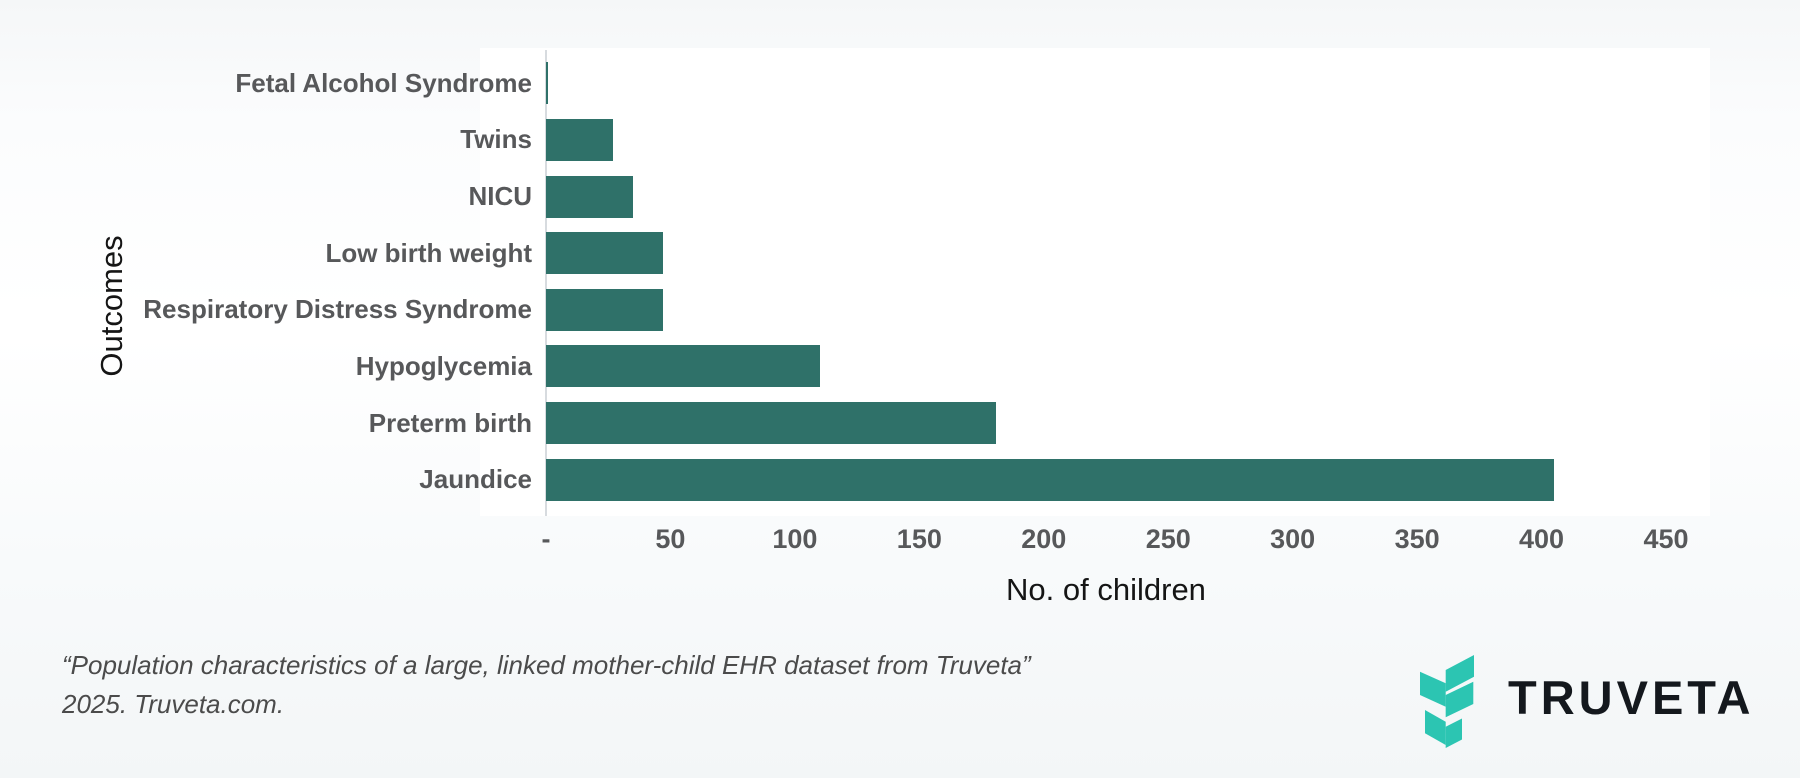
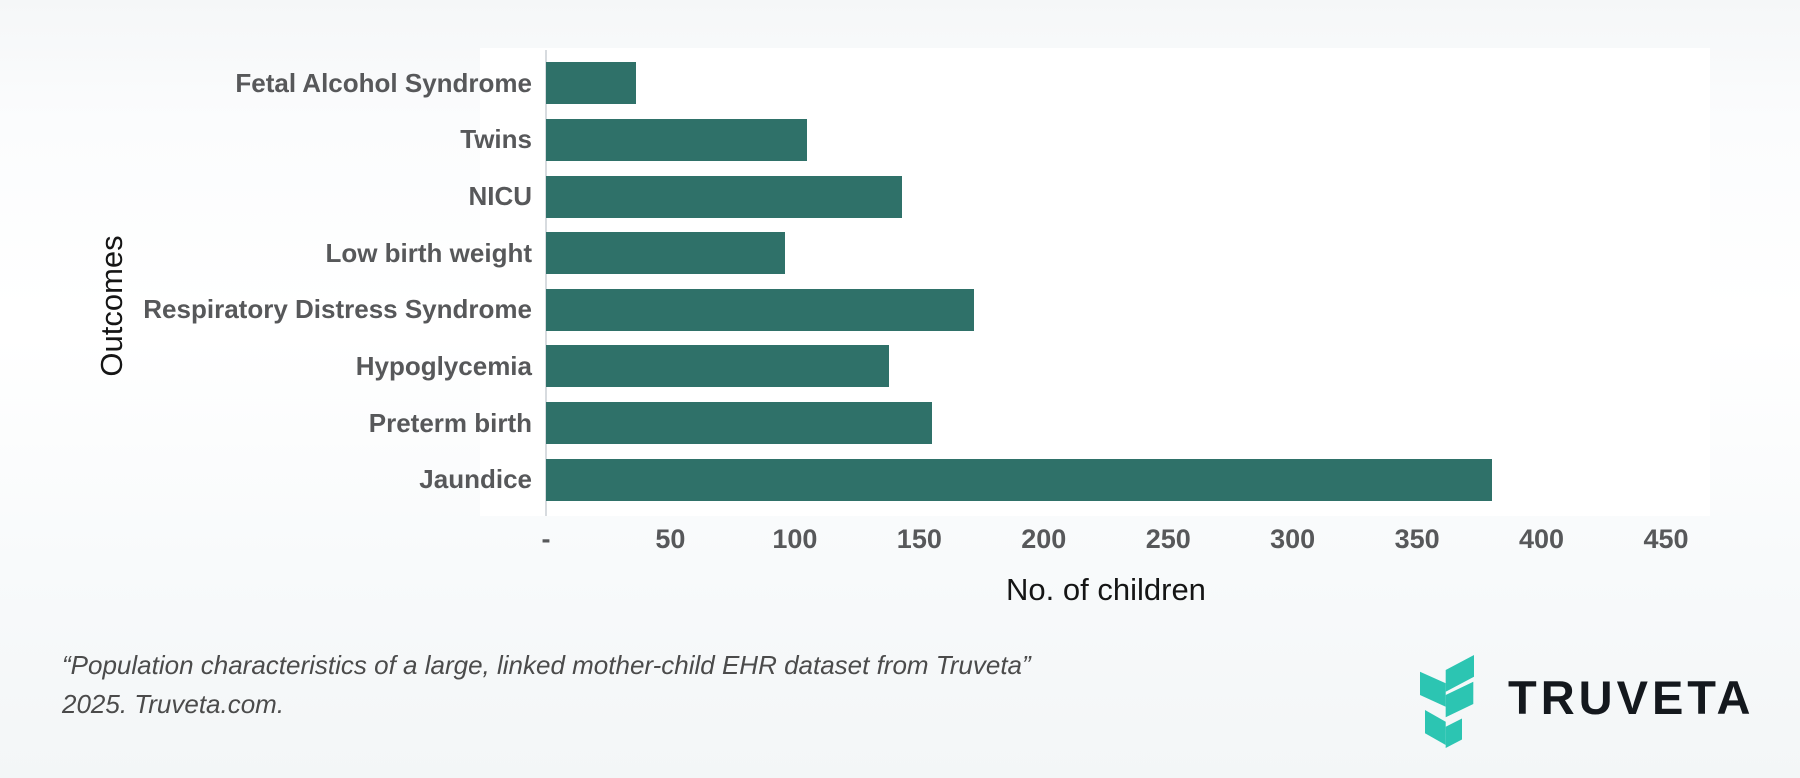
Fetal Alcohol Syndrome: 1 -> 36
Twins: 27 -> 105
NICU: 35 -> 143
Low birth weight: 47 -> 96
Respiratory Distress Syndrome: 47 -> 172
Hypoglycemia: 110 -> 138
Preterm birth: 181 -> 155
Jaundice: 405 -> 380
